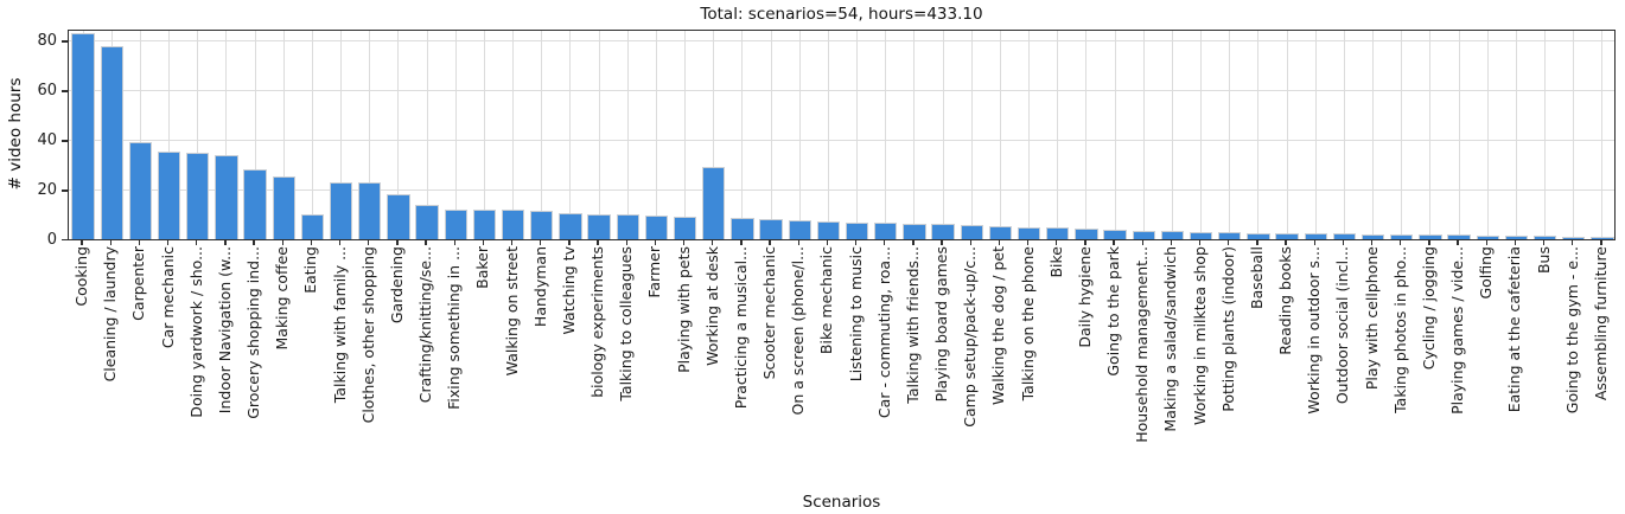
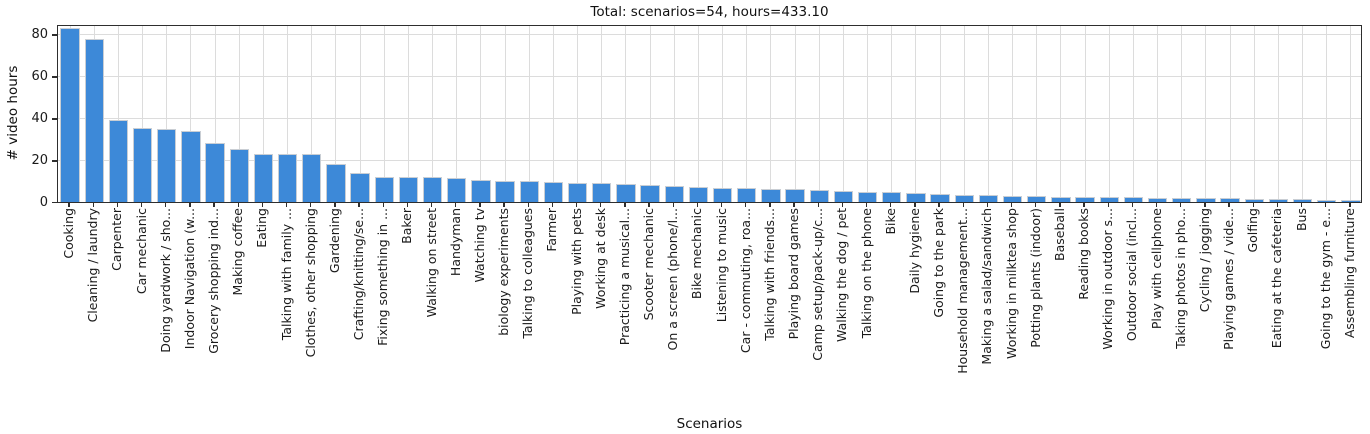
Eating: 10 -> 23
Working at desk: 29 -> 9
